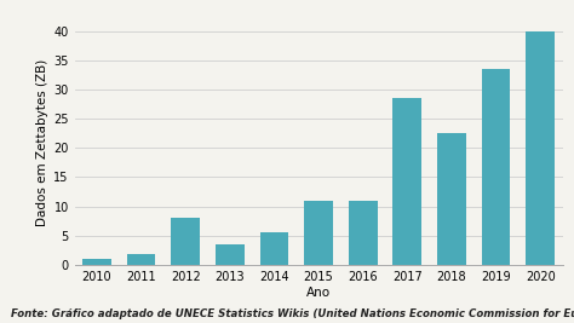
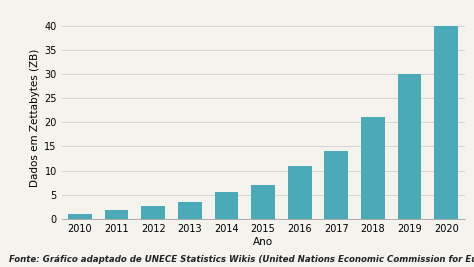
2012: 8.0 -> 2.7
2015: 11.0 -> 7.0
2017: 28.5 -> 14.0
2018: 22.5 -> 21.0
2019: 33.5 -> 30.0
